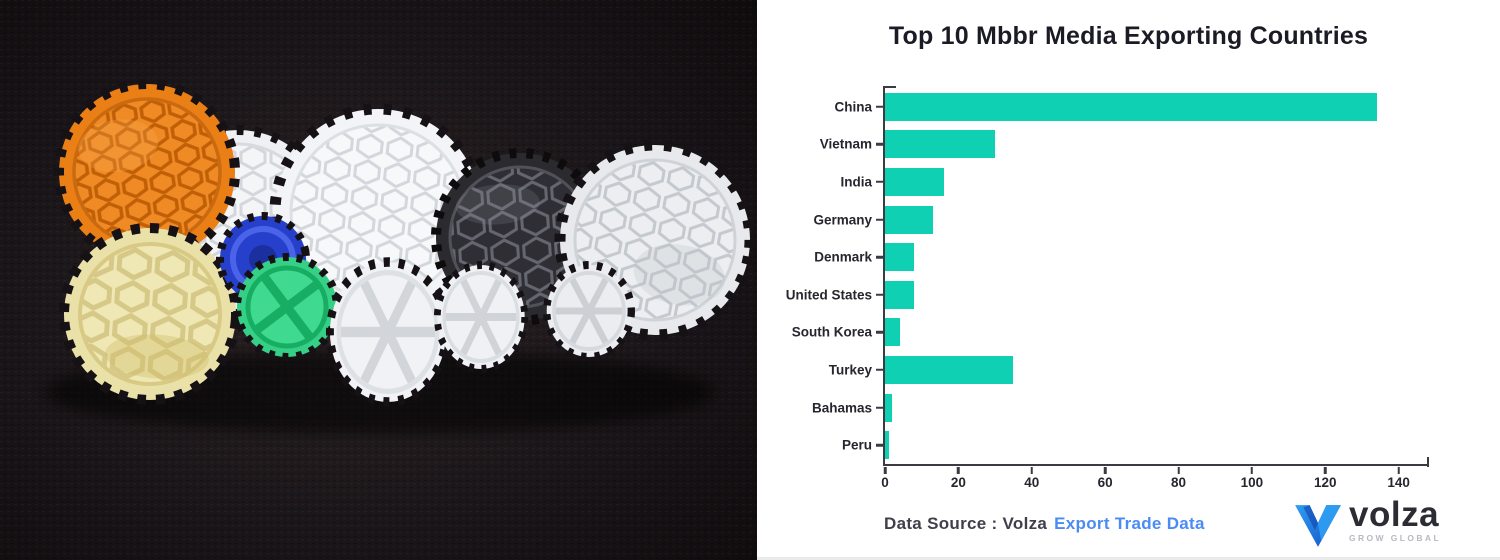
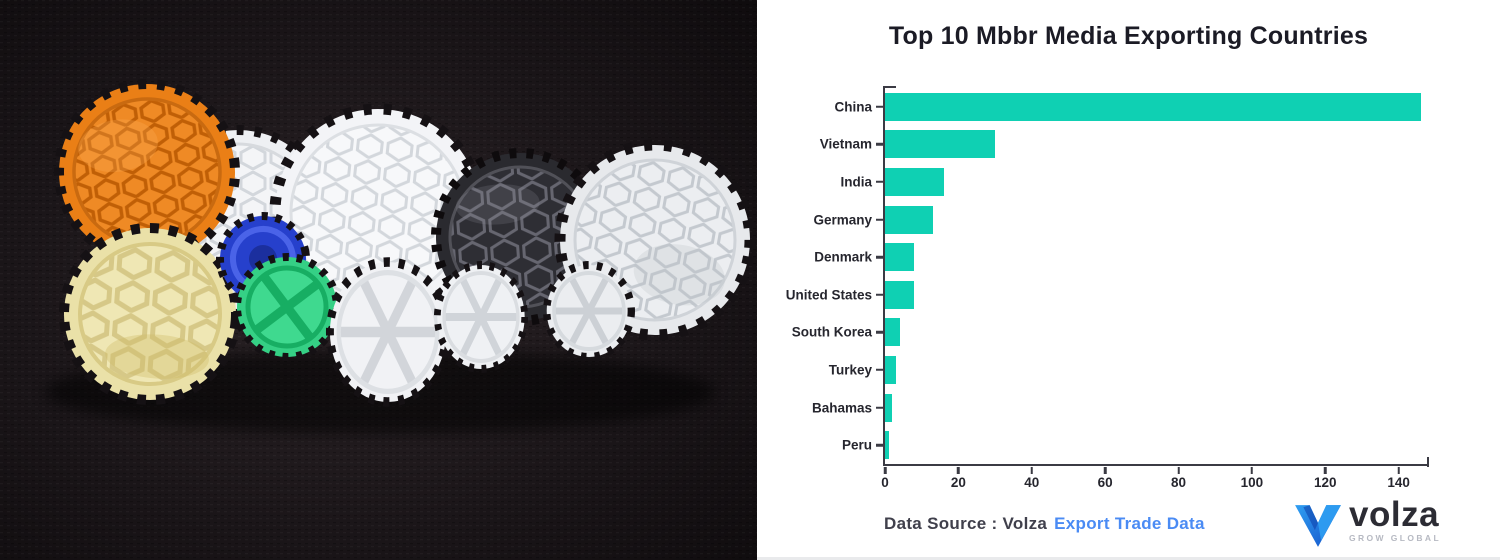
China: 134 -> 146
Turkey: 35 -> 3
